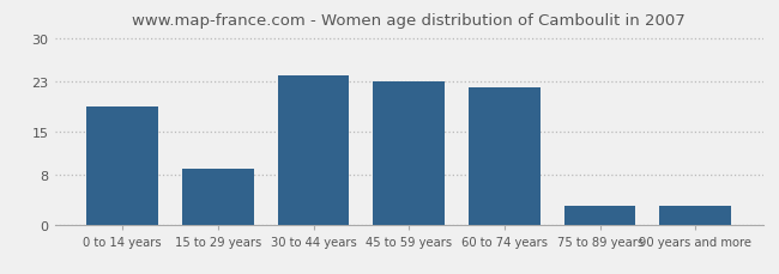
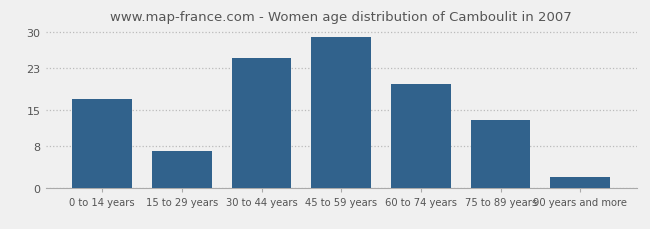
0 to 14 years: 19 -> 17
15 to 29 years: 9 -> 7
30 to 44 years: 24 -> 25
45 to 59 years: 23 -> 29
60 to 74 years: 22 -> 20
75 to 89 years: 3 -> 13
90 years and more: 3 -> 2
